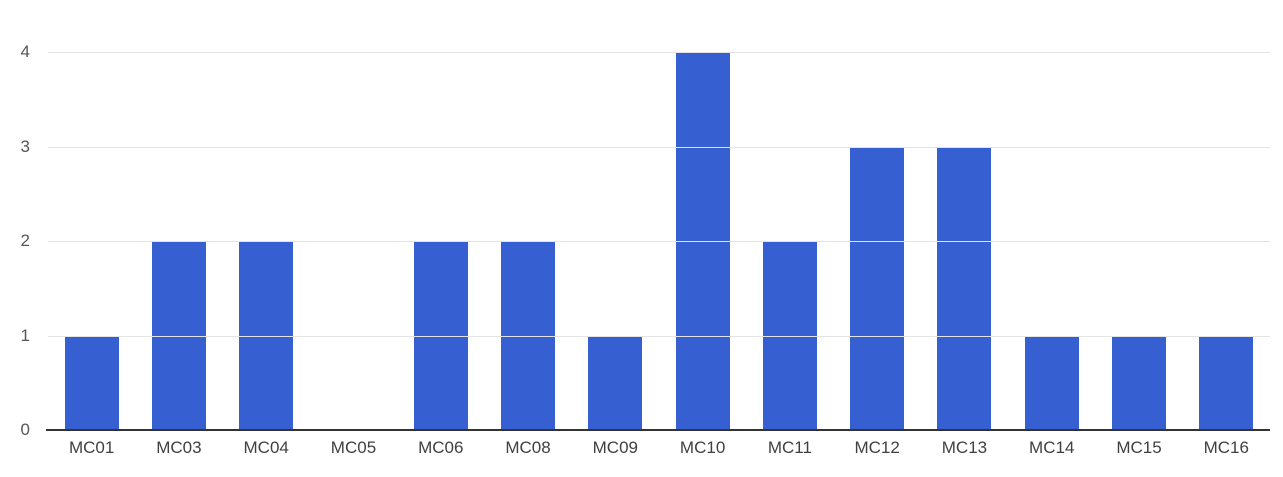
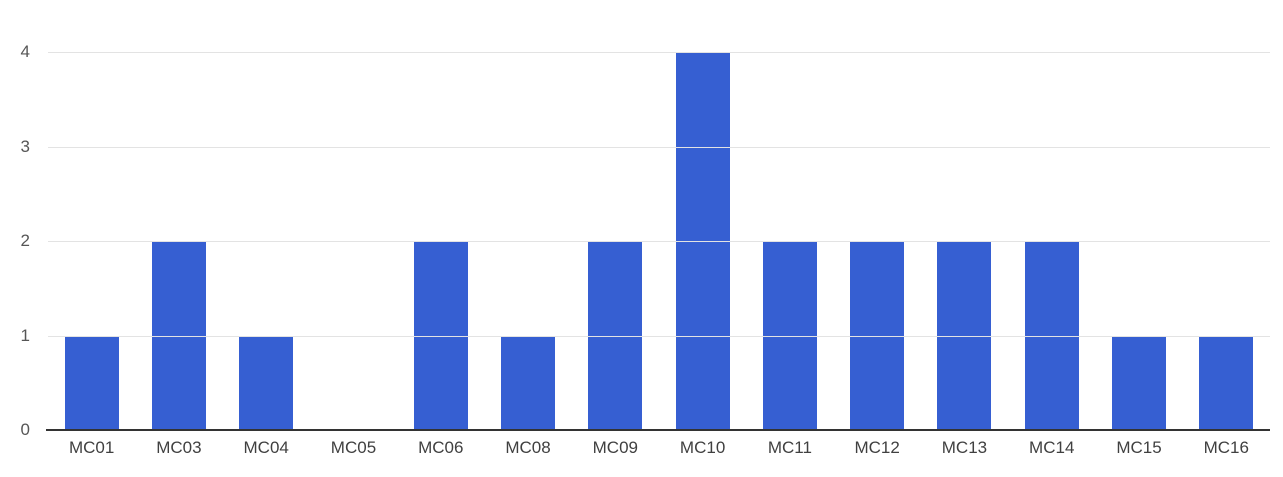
MC04: 2 -> 1
MC08: 2 -> 1
MC09: 1 -> 2
MC12: 3 -> 2
MC13: 3 -> 2
MC14: 1 -> 2
